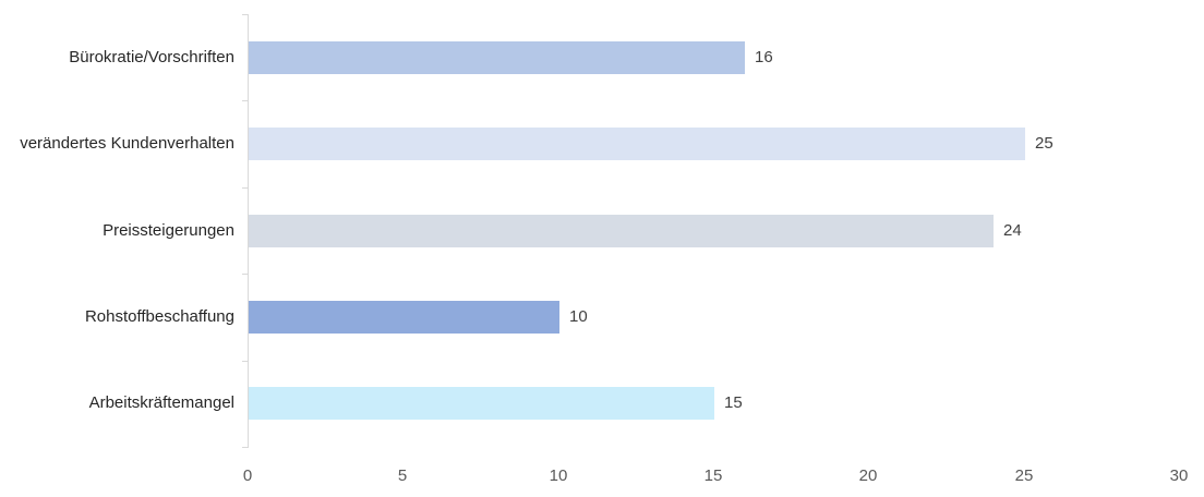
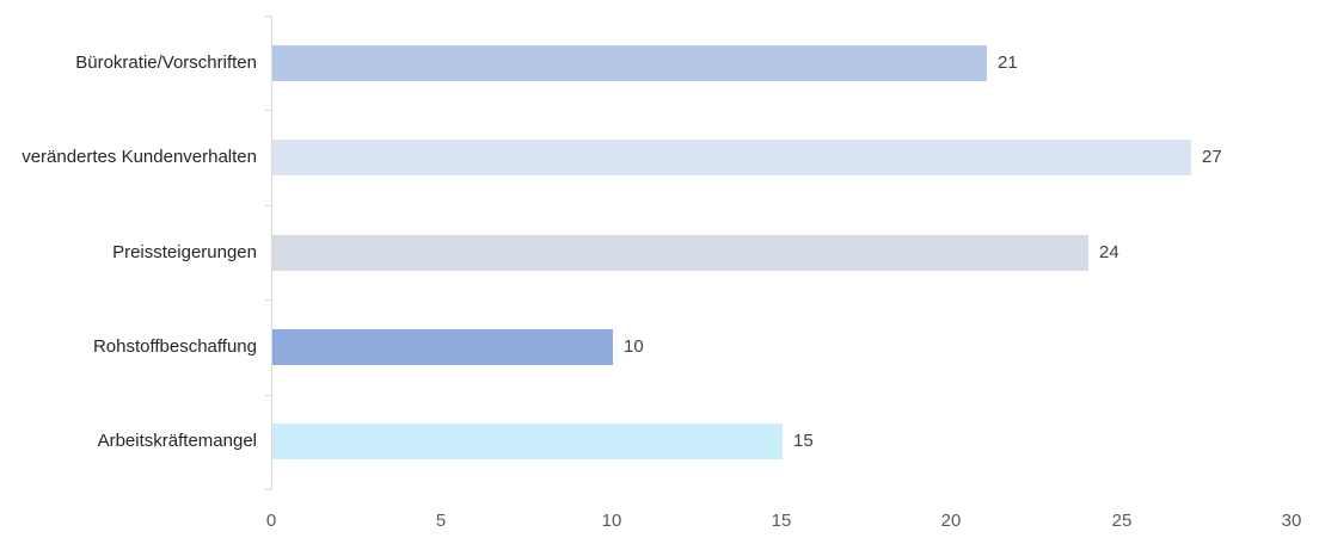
Bürokratie/Vorschriften: 16 -> 21
verändertes Kundenverhalten: 25 -> 27
